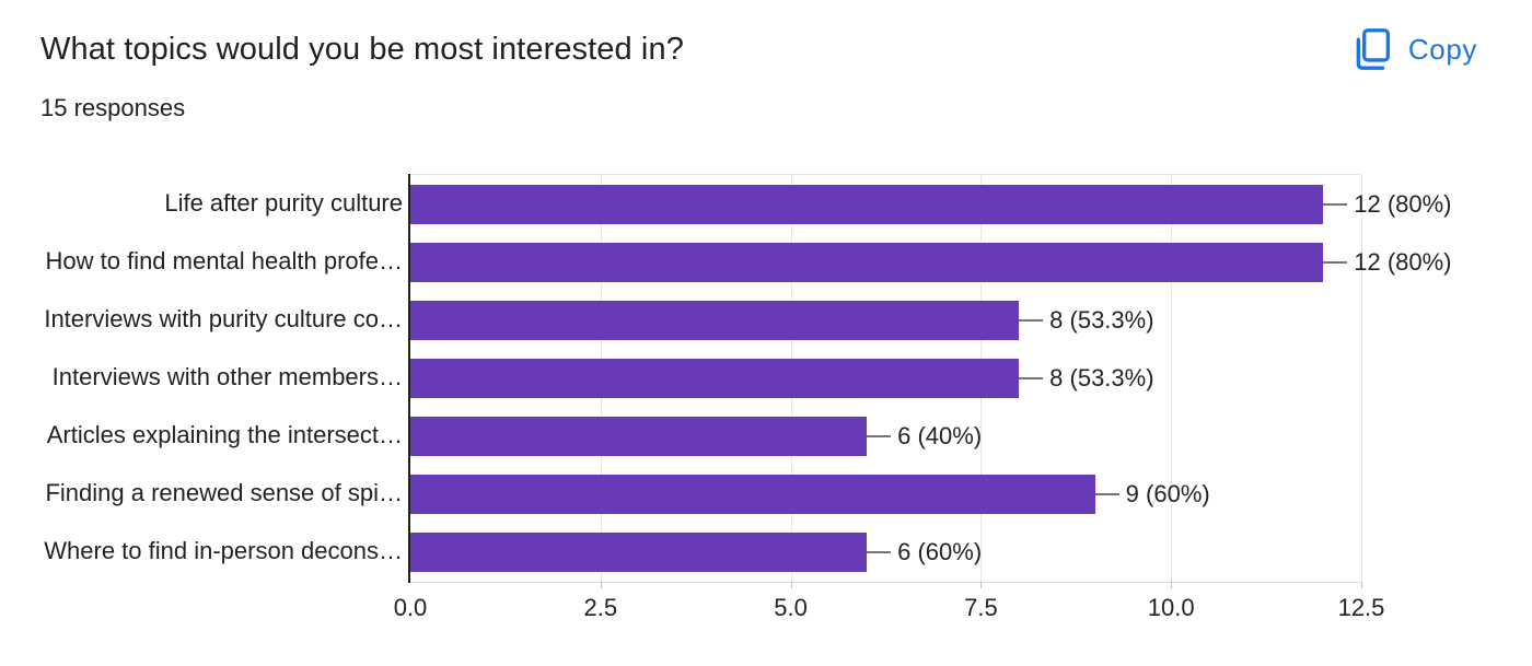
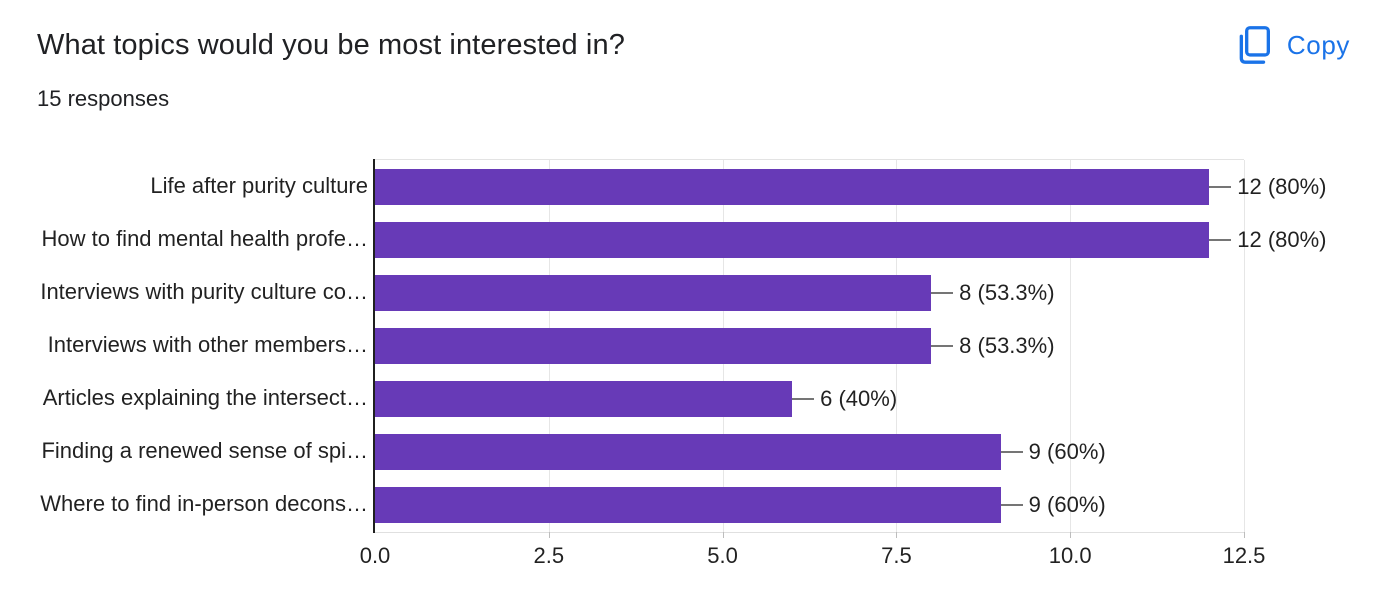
Where to find in-person decons…: 6 -> 9
